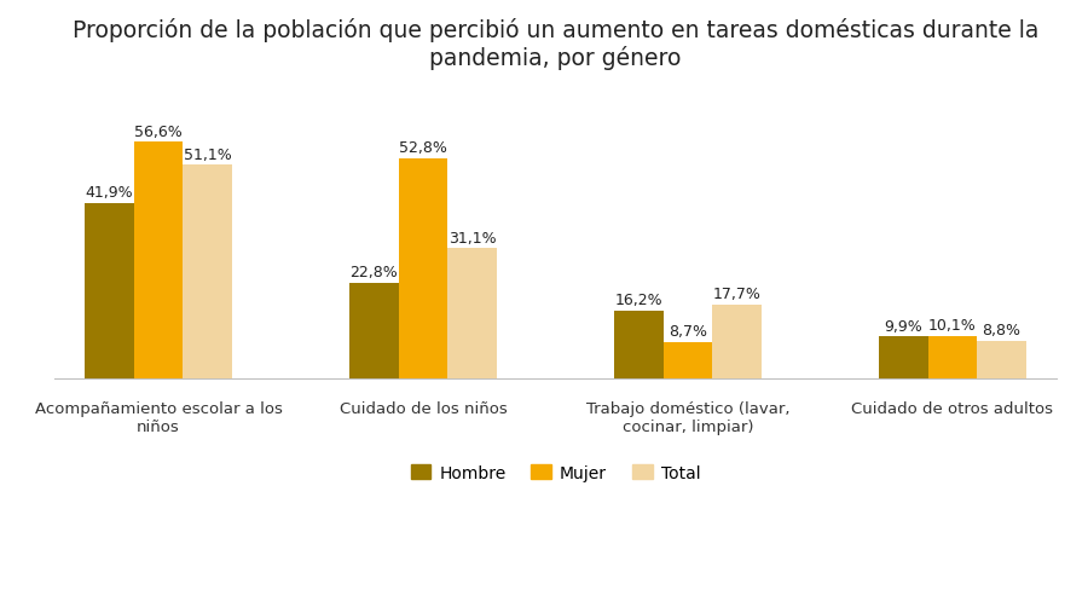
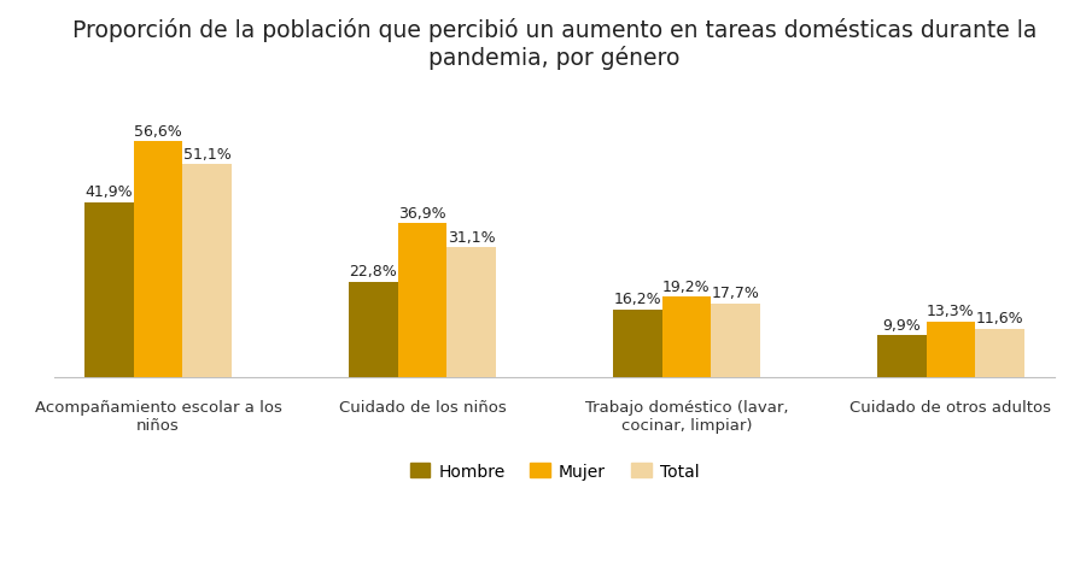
Mujer/Cuidado de los niños: 52,8% -> 36,9%
Mujer/Trabajo doméstico (lavar, cocinar, limpiar): 8,7% -> 19,2%
Mujer/Cuidado de otros adultos: 10,1% -> 13,3%
Total/Cuidado de otros adultos: 8,8% -> 11,6%
